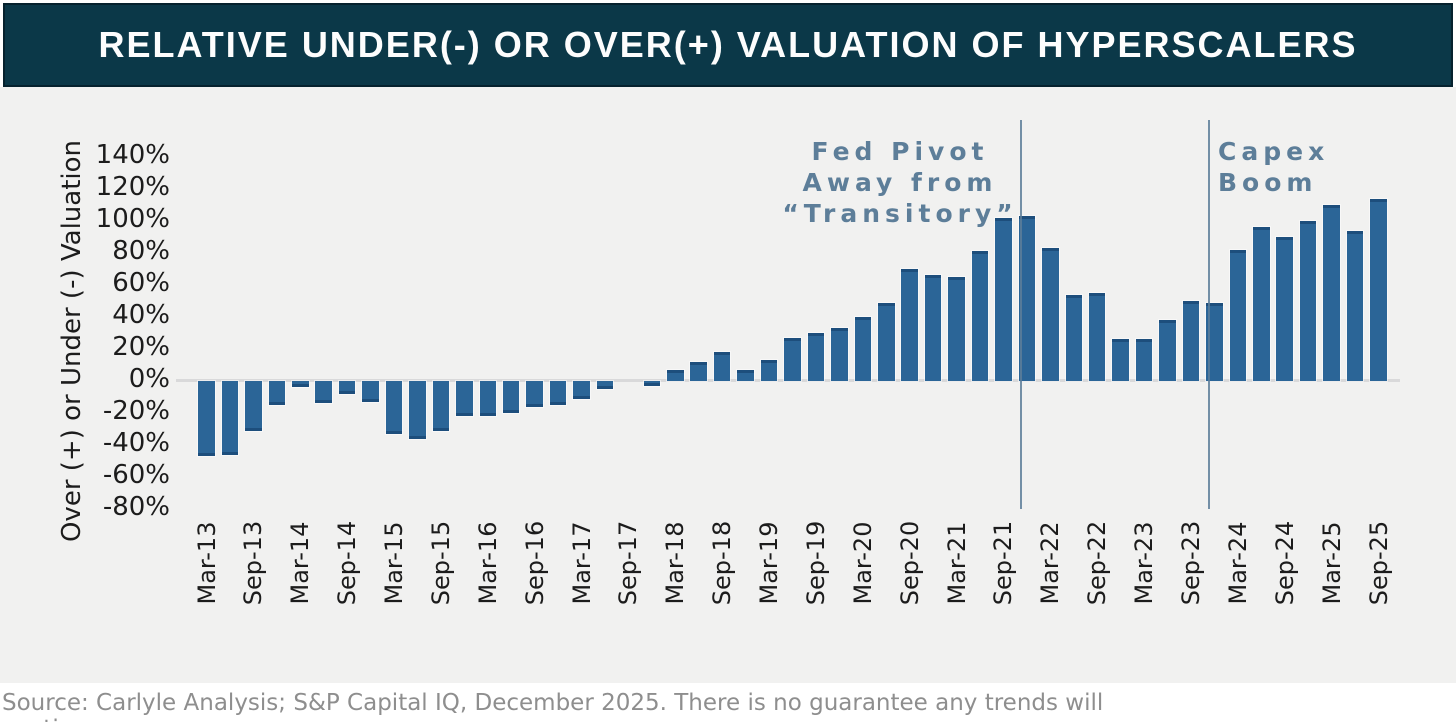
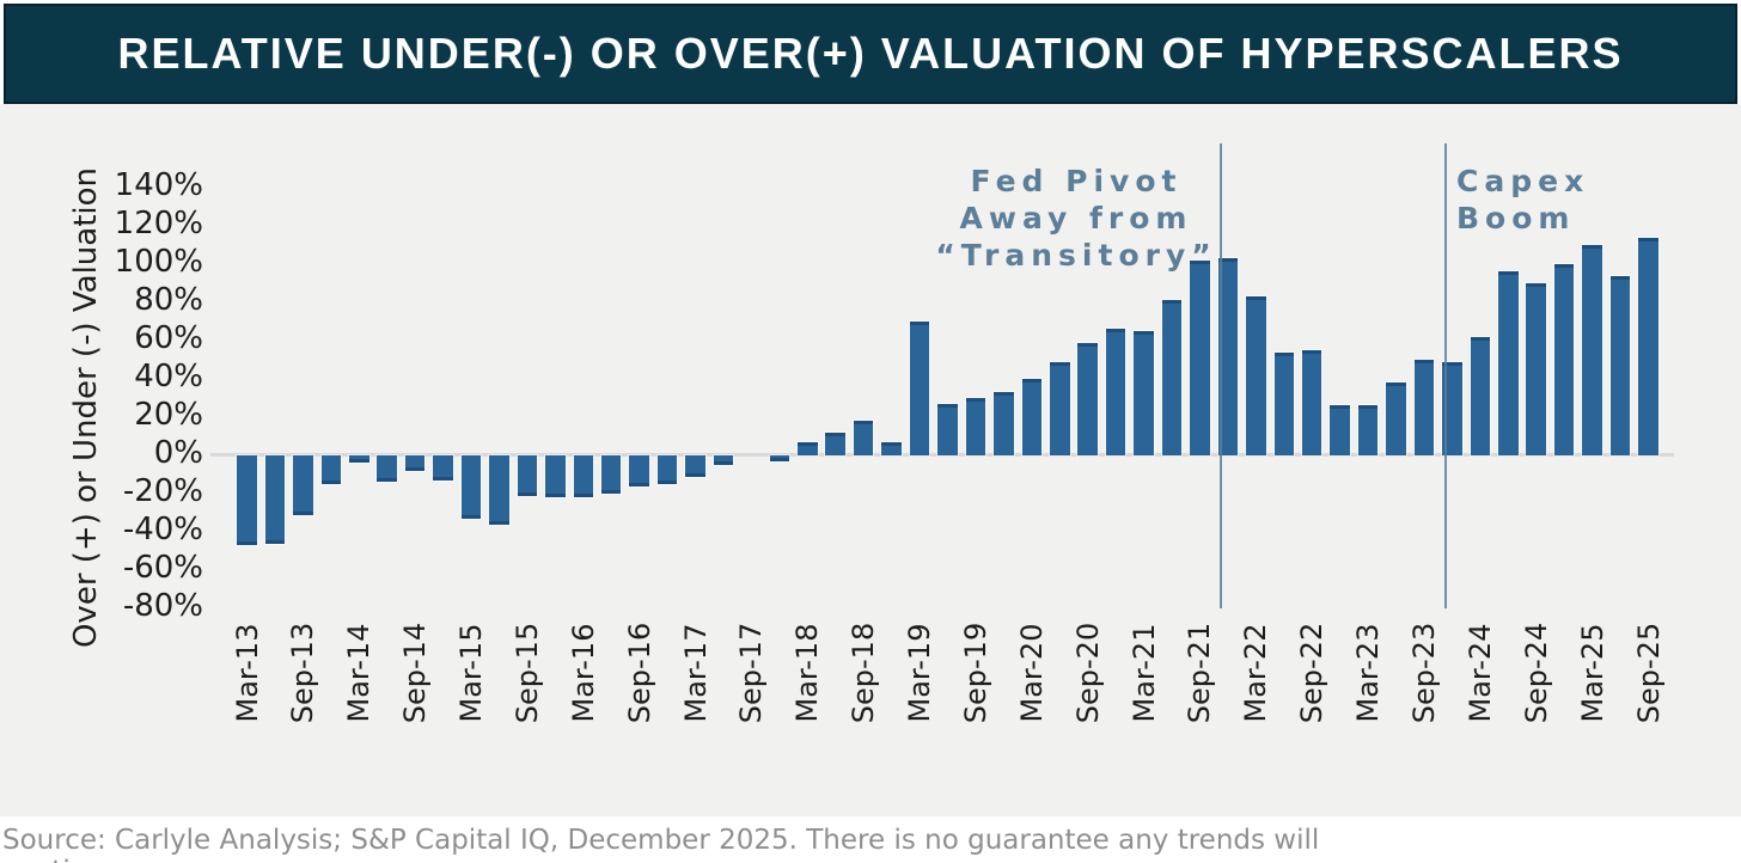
Sep-15: -31% -> -21%
Mar-19: 13% -> 70%
Sep-20: 70% -> 59%
Mar-24: 82% -> 62%
